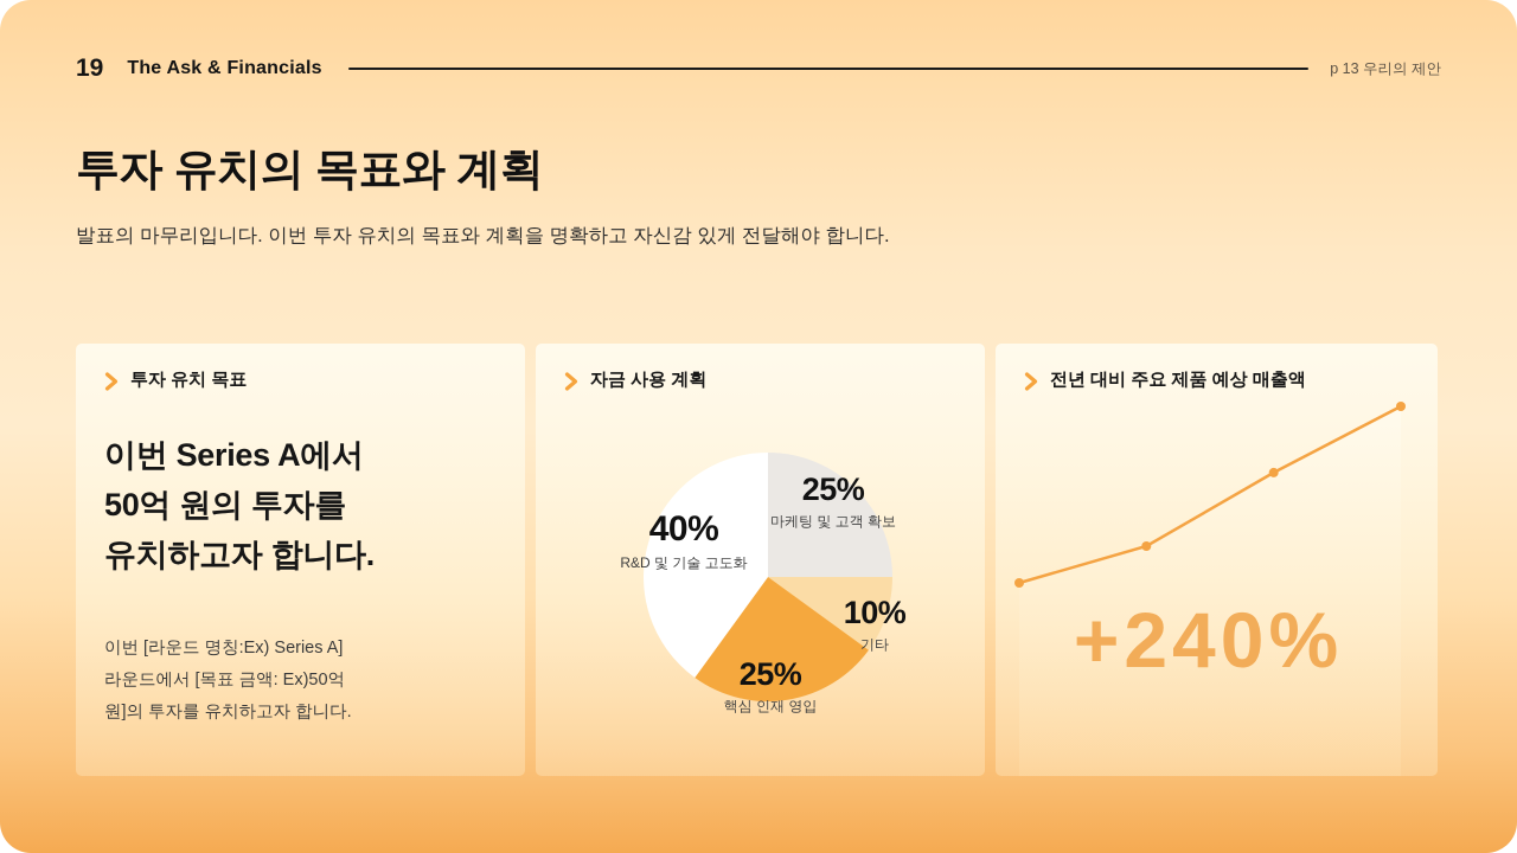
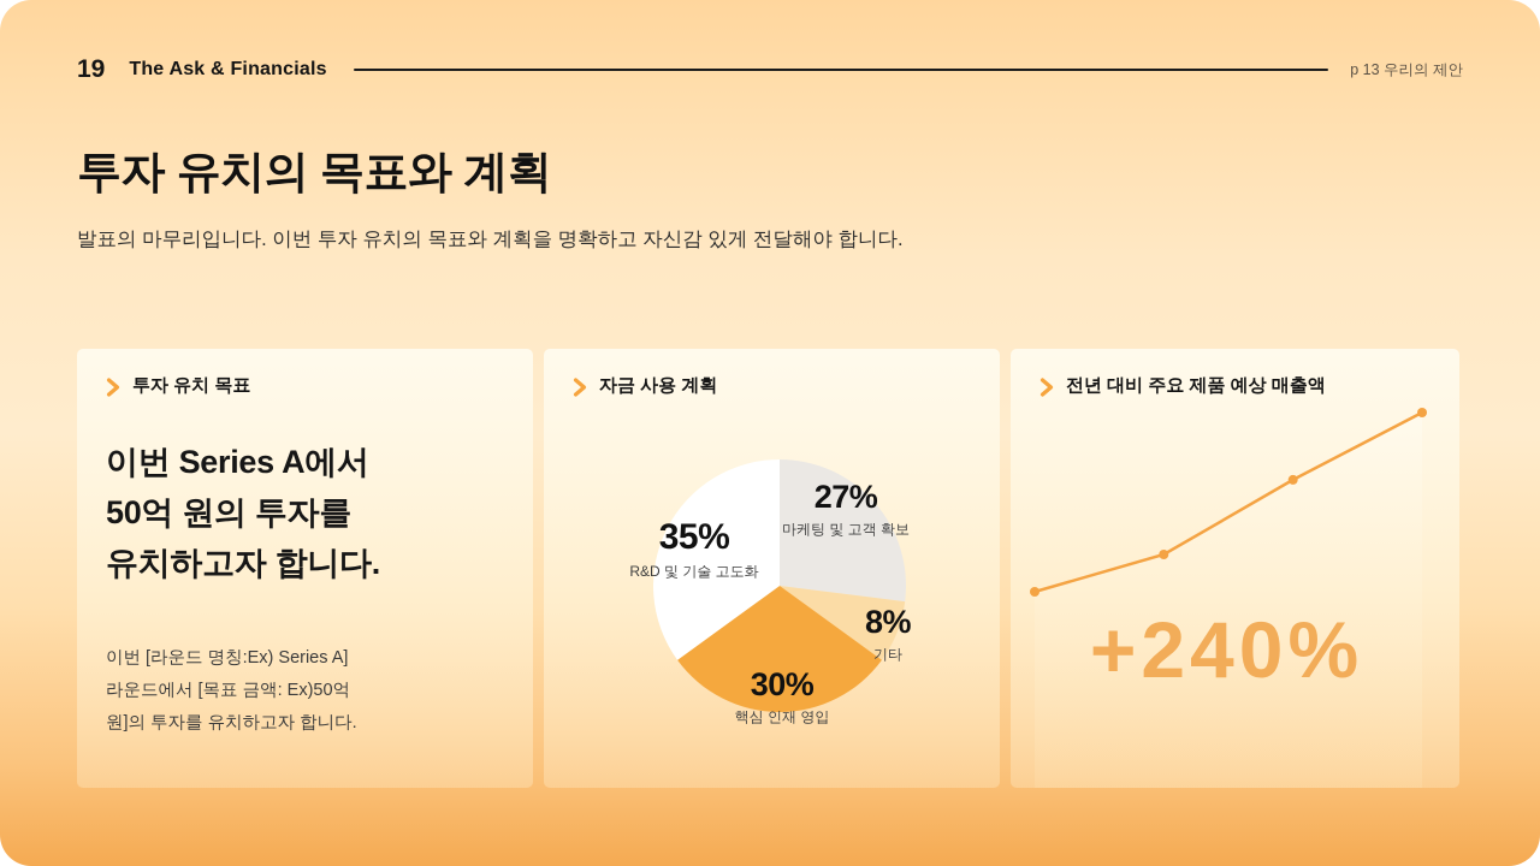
자금 사용 계획/마케팅 및 고객 확보: 25% -> 27%
자금 사용 계획/기타: 10% -> 8%
자금 사용 계획/핵심 인재 영입: 25% -> 30%
자금 사용 계획/R&D 및 기술 고도화: 40% -> 35%
